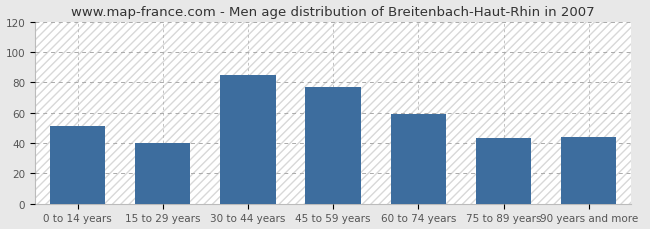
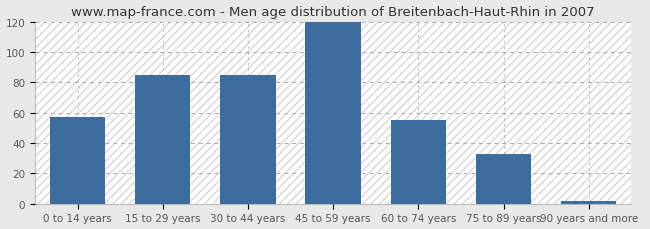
0 to 14 years: 51 -> 57
15 to 29 years: 40 -> 85
45 to 59 years: 77 -> 120
60 to 74 years: 59 -> 55
75 to 89 years: 43 -> 33
90 years and more: 44 -> 2
